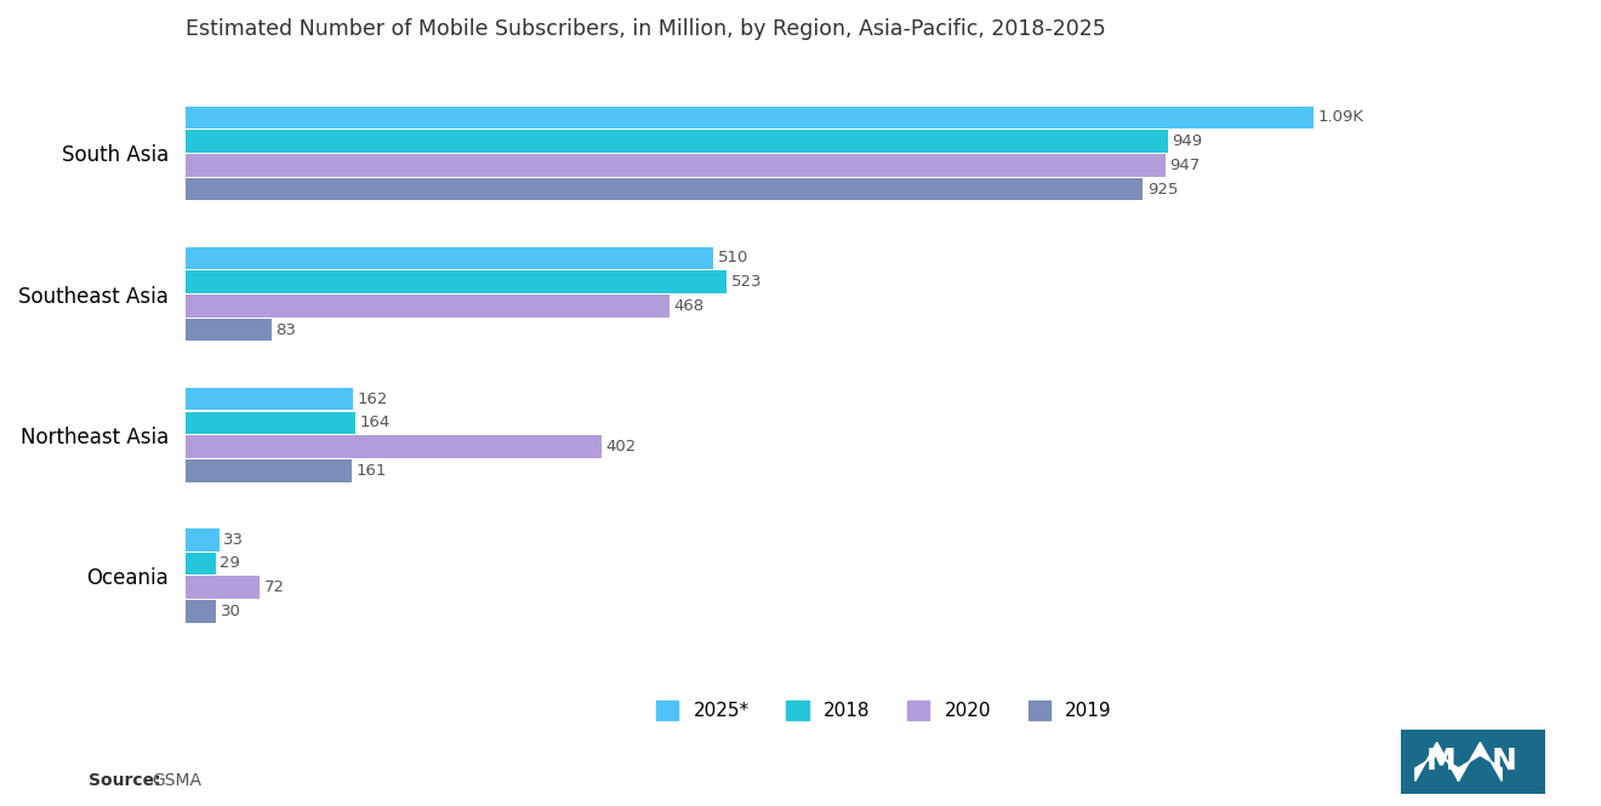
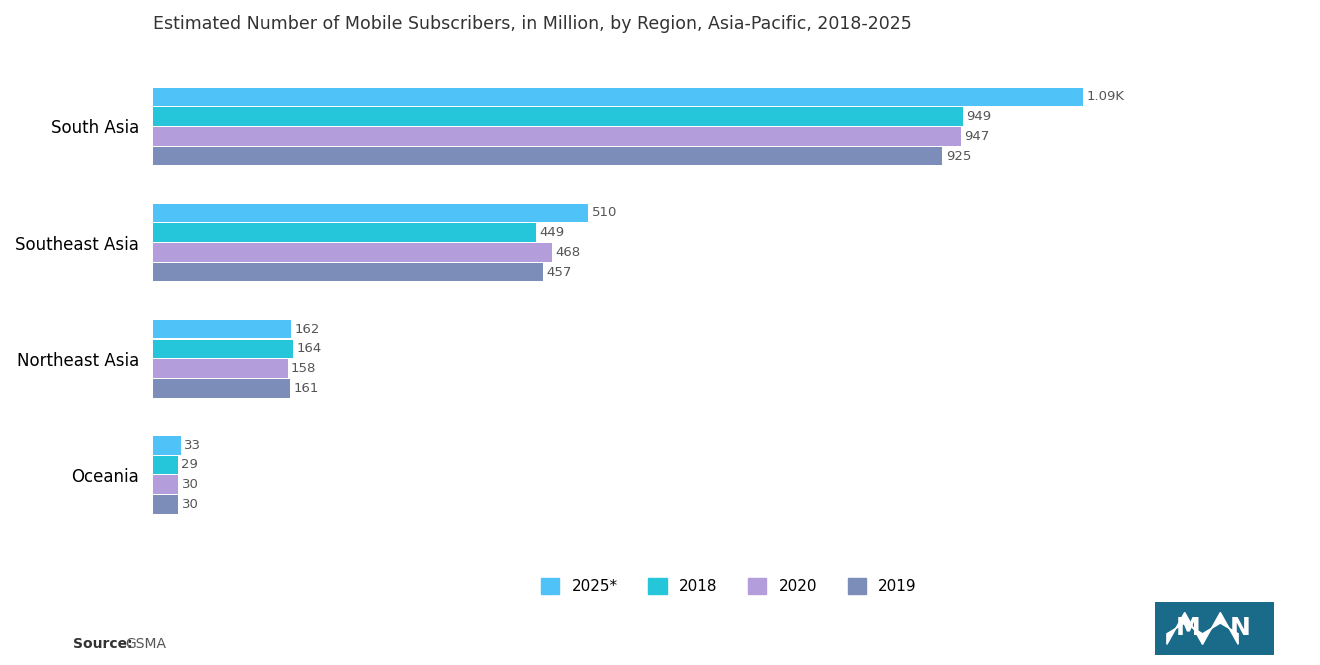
2018/Southeast Asia: 523 -> 449
2019/Southeast Asia: 83 -> 457
2020/Northeast Asia: 402 -> 158
2020/Oceania: 72 -> 30
